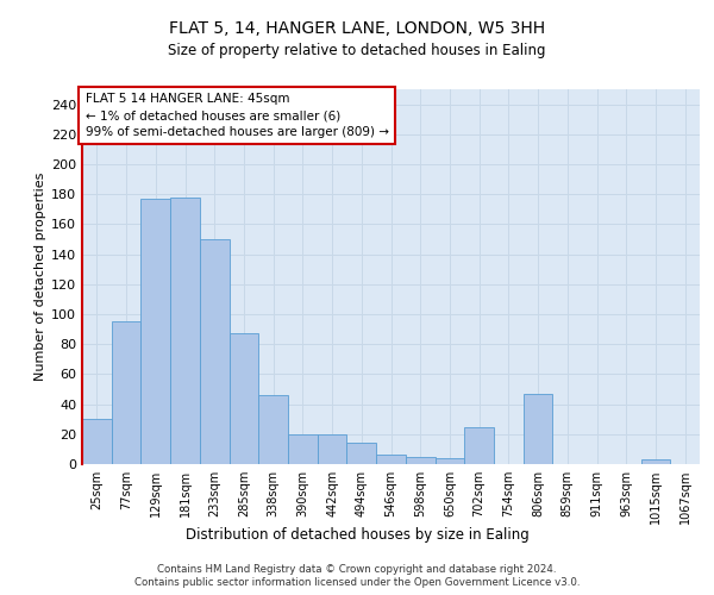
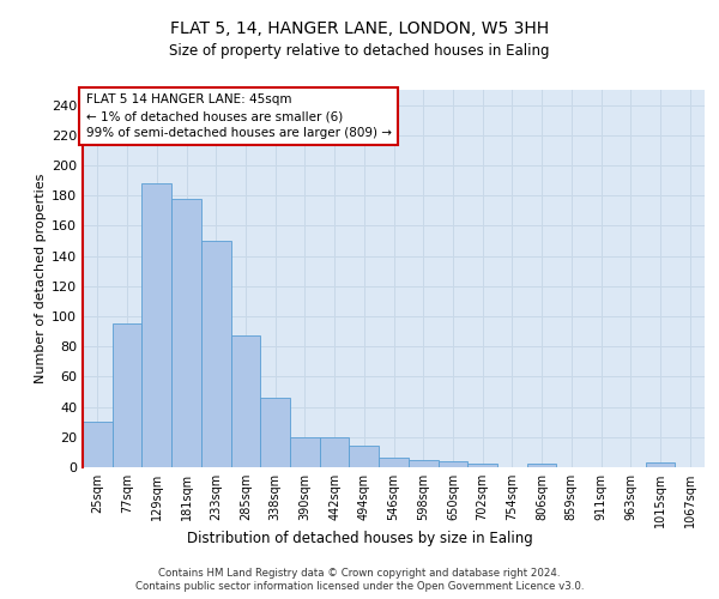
129sqm: 177 -> 188
702sqm: 25 -> 2
806sqm: 47 -> 2
